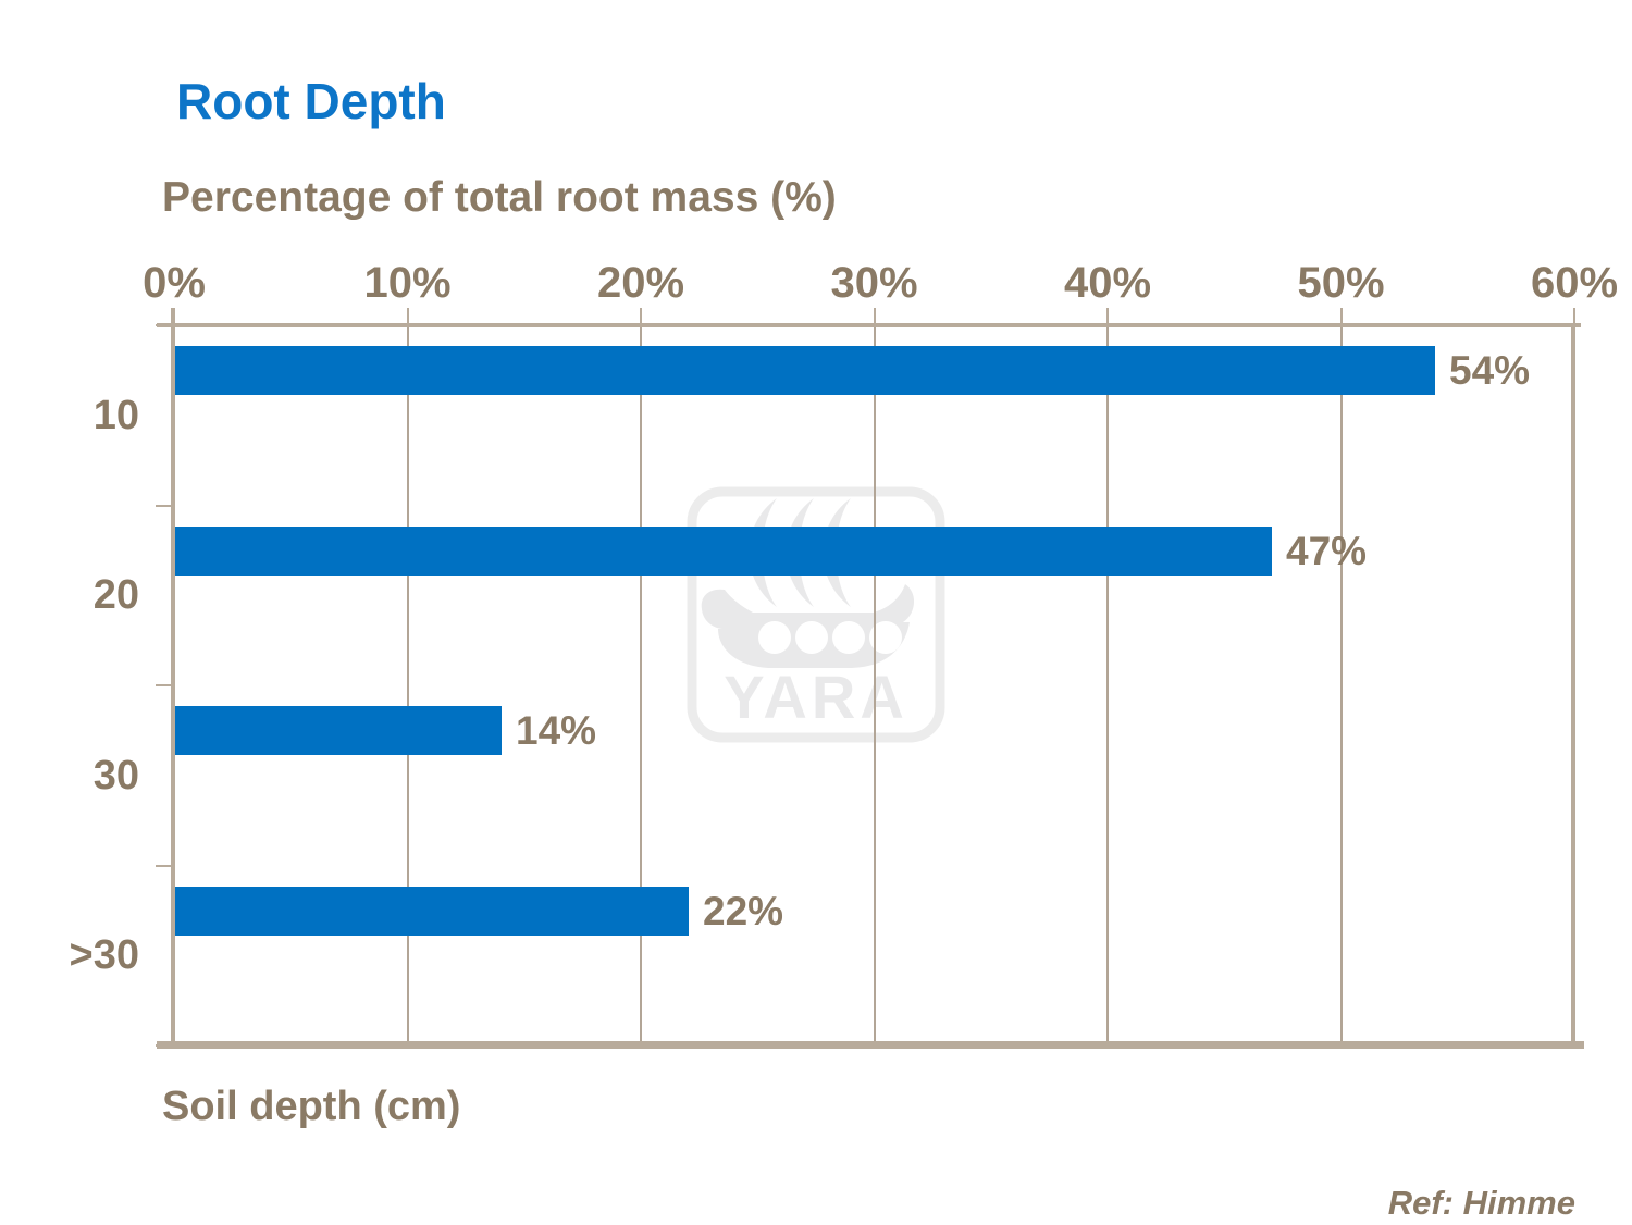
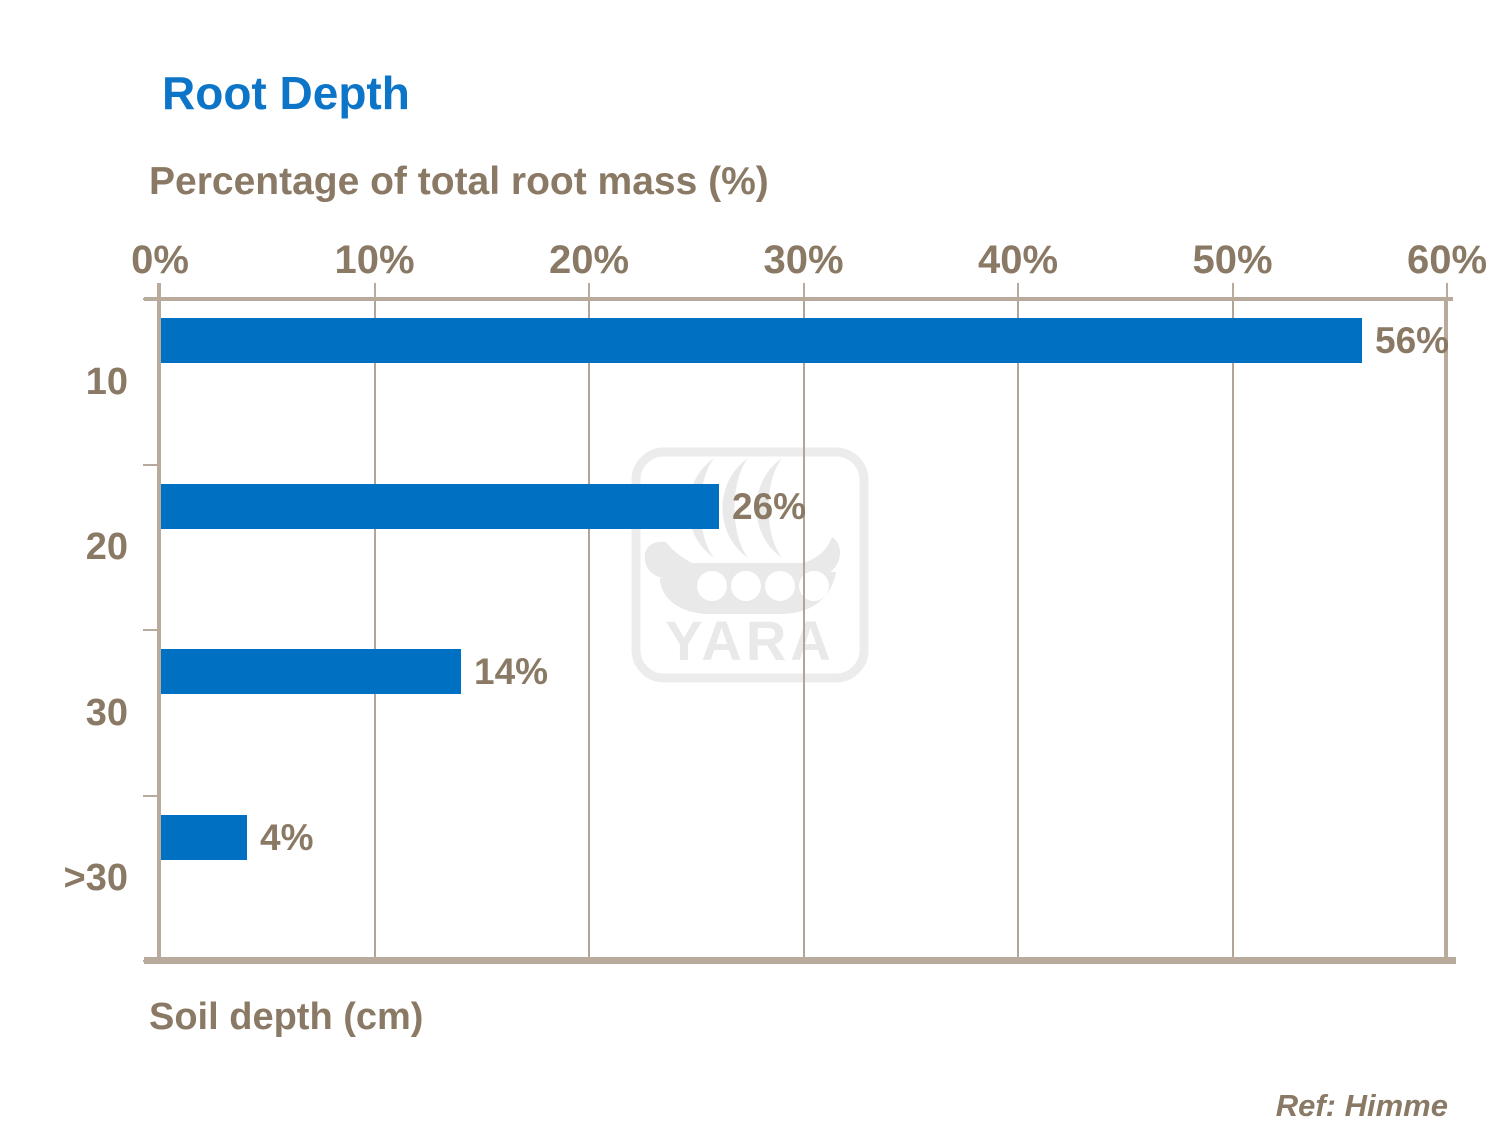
10: 54% -> 56%
20: 47% -> 26%
>30: 22% -> 4%
